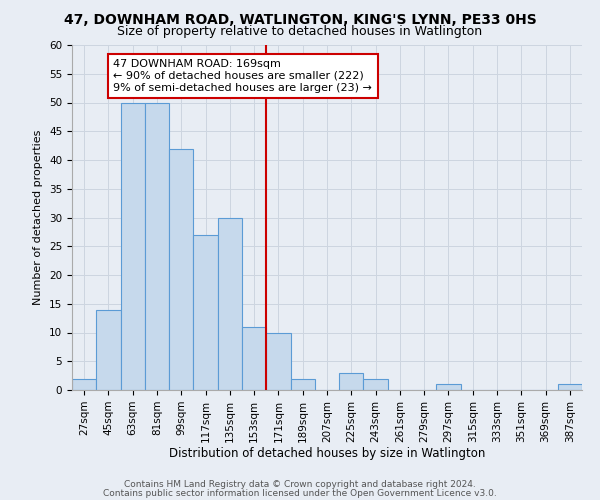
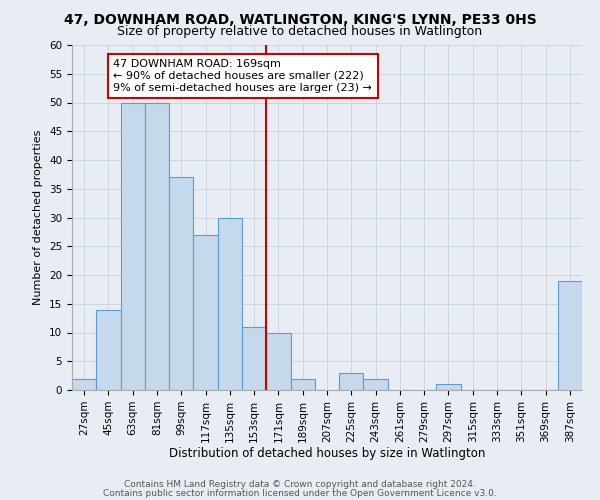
99sqm: 42 -> 37
387sqm: 1 -> 19
